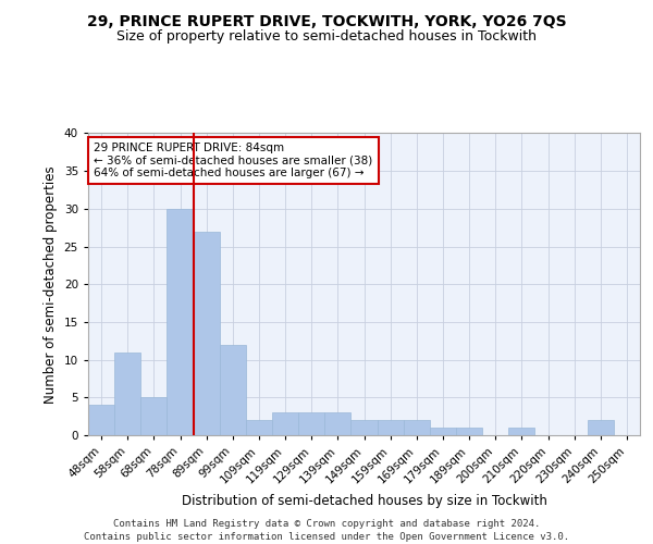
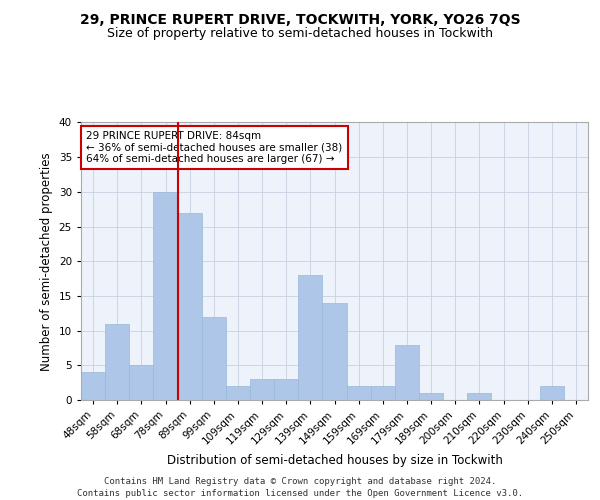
139sqm: 3 -> 18
149sqm: 2 -> 14
179sqm: 1 -> 8
